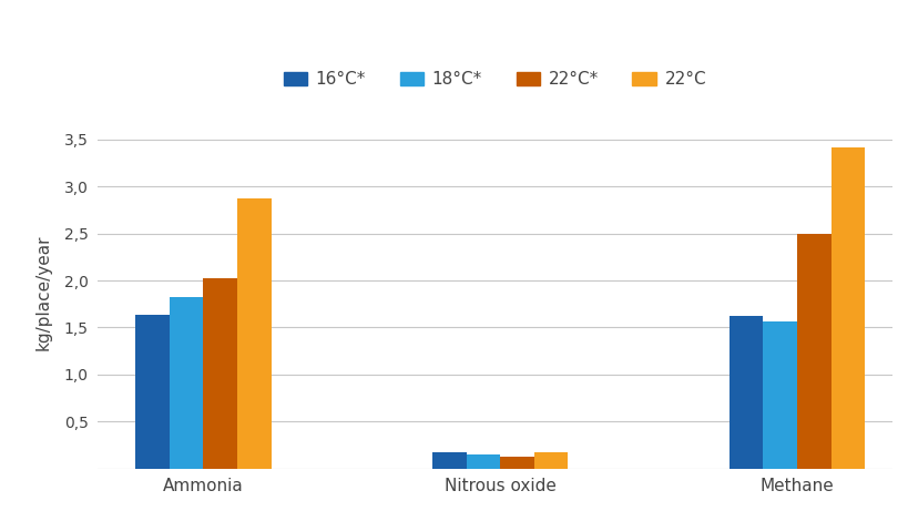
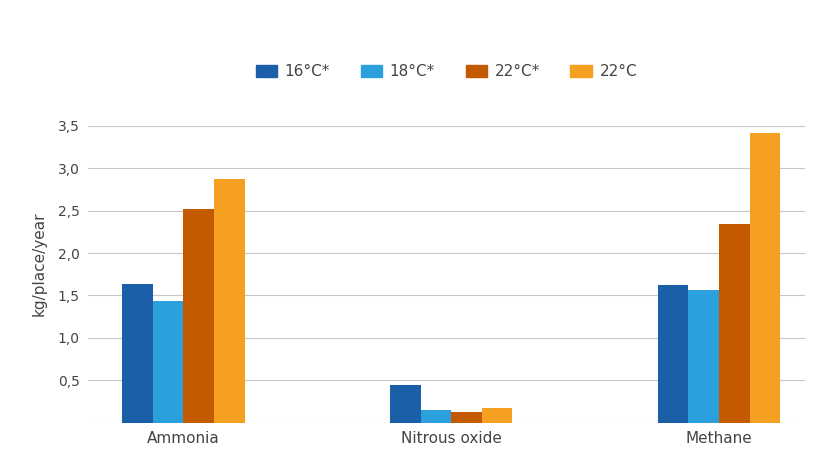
18°C*/Ammonia: 1,82 -> 1,44
22°C*/Ammonia: 2,02 -> 2,52
16°C*/Nitrous oxide: 0,17 -> 0,44
22°C*/Methane: 2,50 -> 2,34
